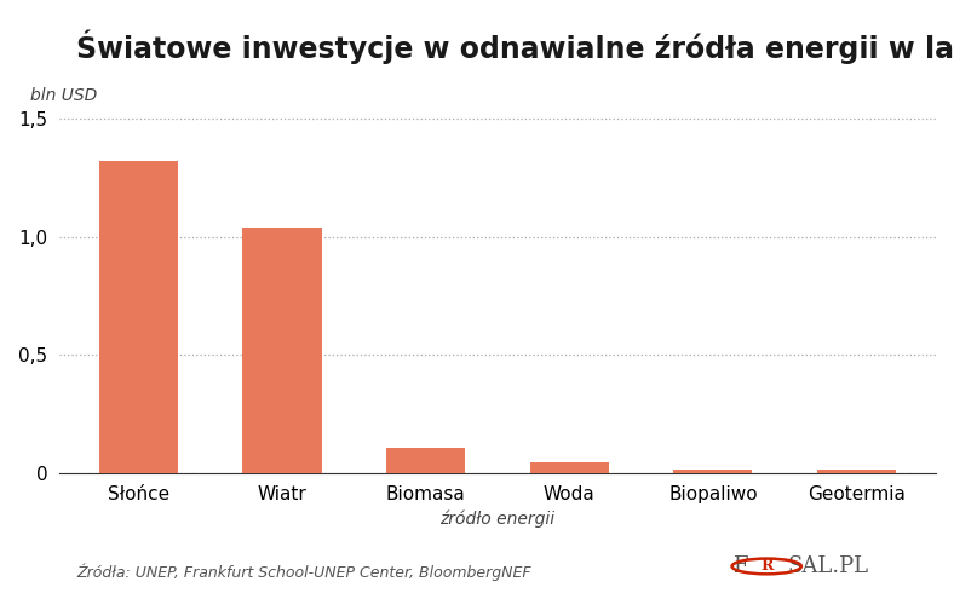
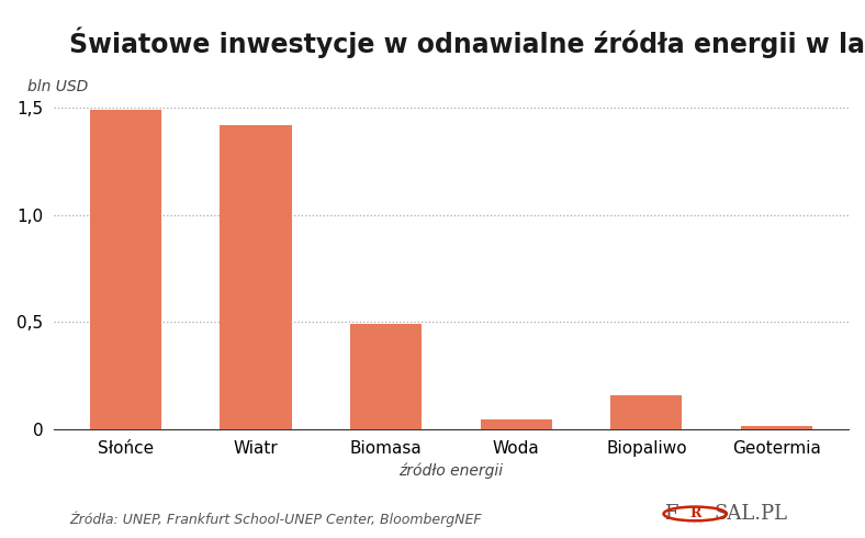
Słońce: 1,32 -> 1,49
Wiatr: 1,04 -> 1,42
Biomasa: 0,11 -> 0,49
Biopaliwo: 0,02 -> 0,16
